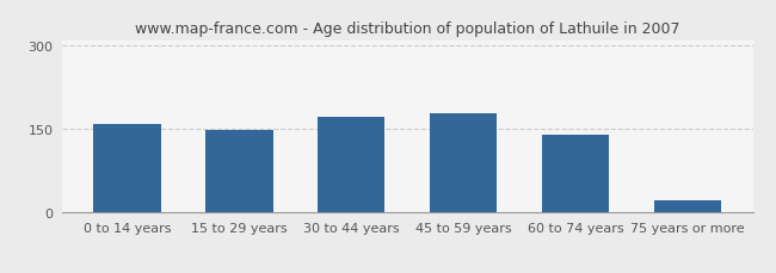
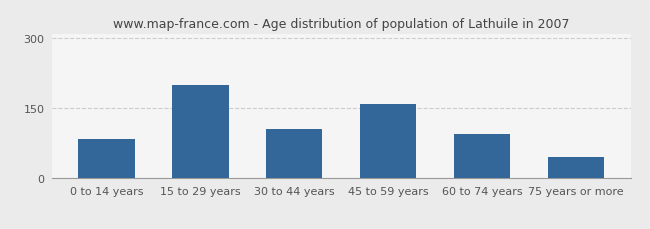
0 to 14 years: 160 -> 85
15 to 29 years: 148 -> 200
30 to 44 years: 172 -> 105
45 to 59 years: 179 -> 160
60 to 74 years: 140 -> 95
75 years or more: 22 -> 45
